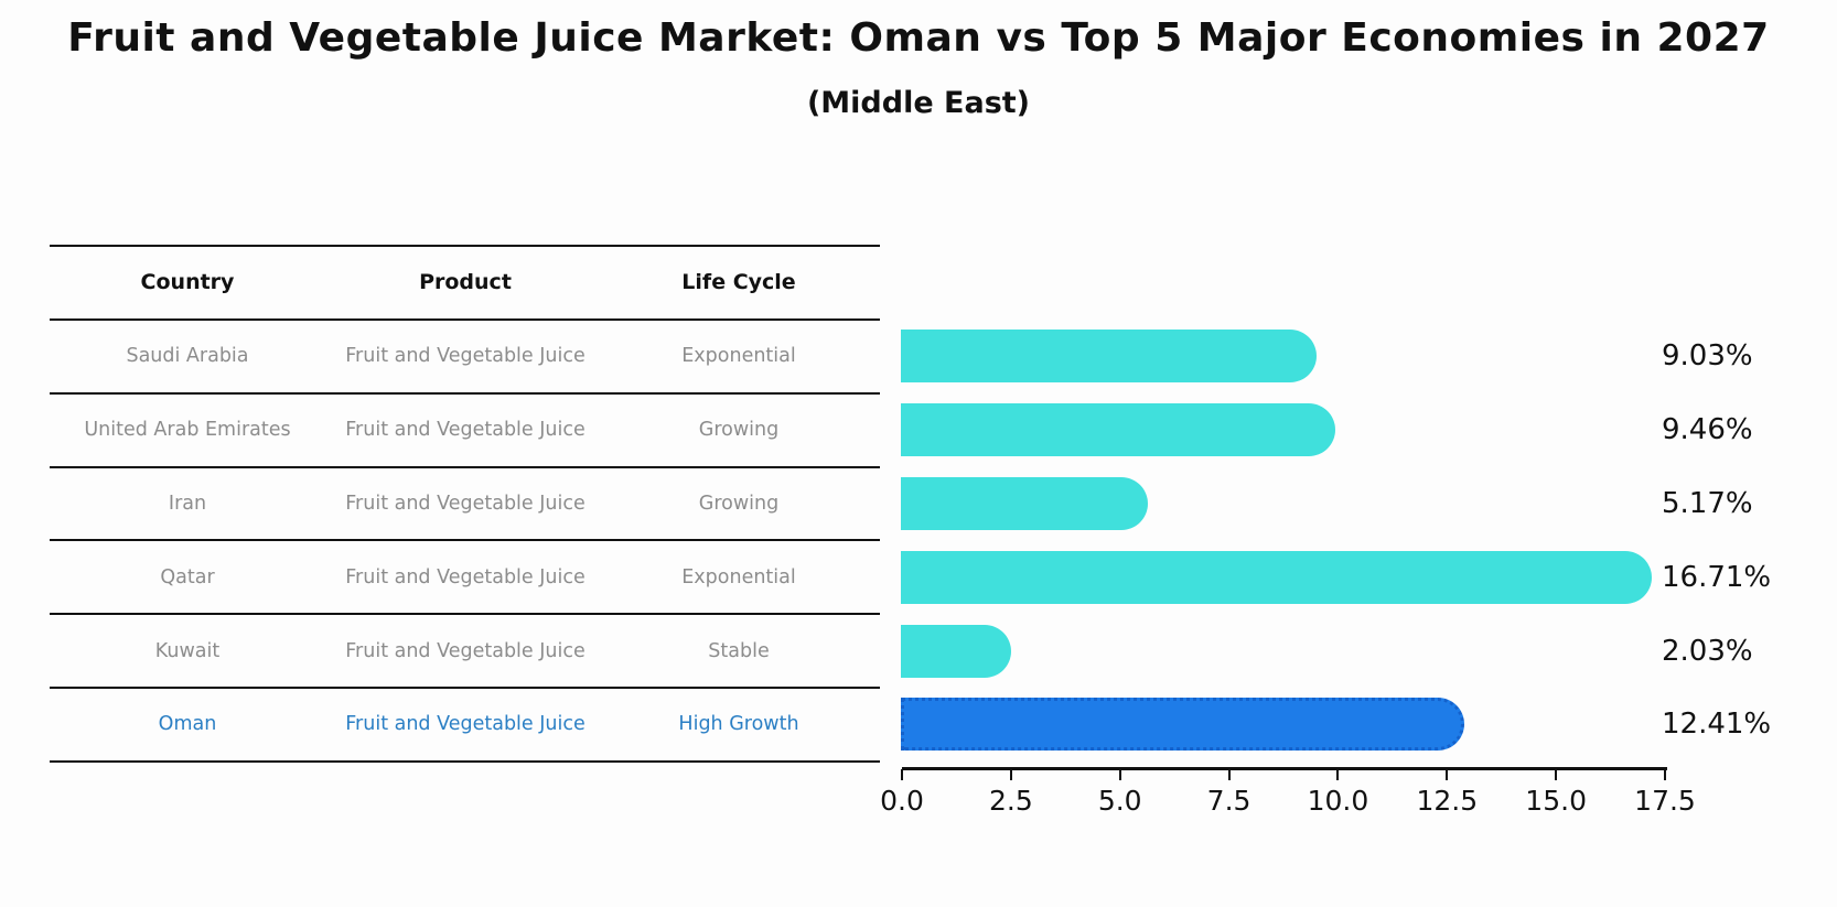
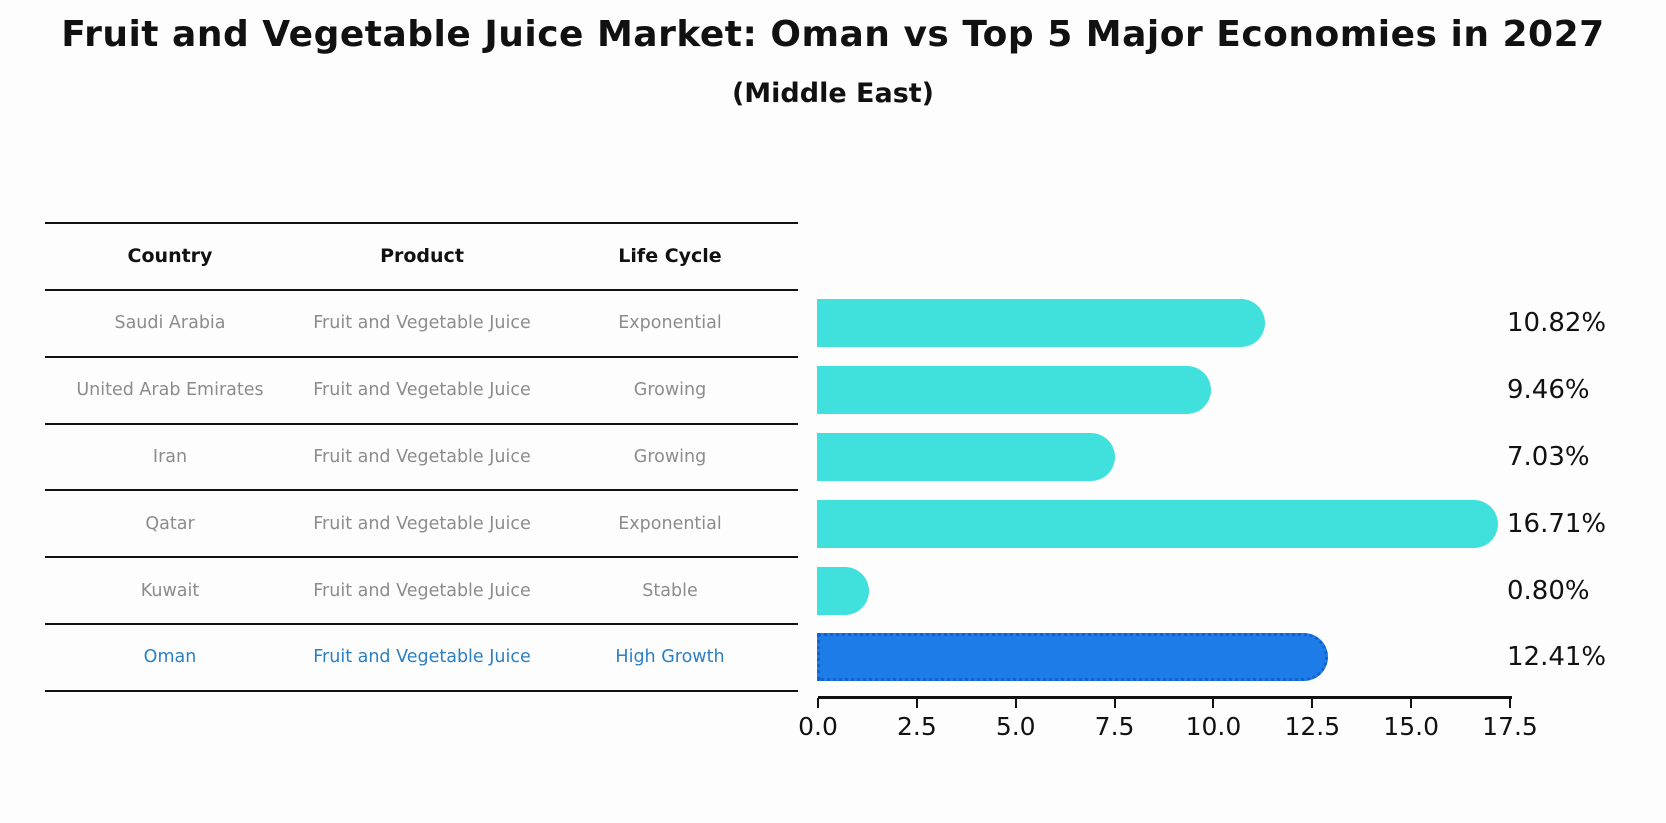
Saudi Arabia: 9.03% -> 10.82%
Iran: 5.17% -> 7.03%
Kuwait: 2.03% -> 0.80%
